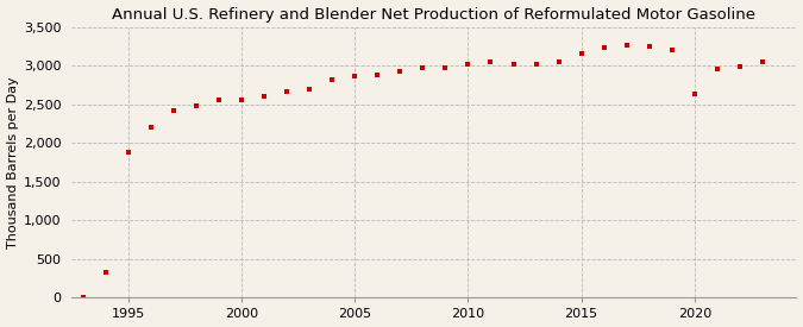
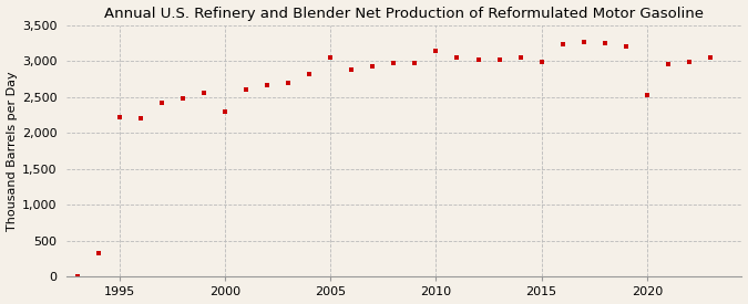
1995: 1,880 -> 2,220
2000: 2,560 -> 2,300
2005: 2,870 -> 3,040
2010: 3,010 -> 3,140
2015: 3,150 -> 2,980
2020: 2,640 -> 2,520
